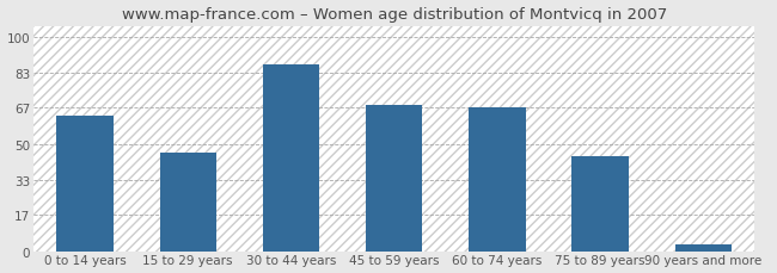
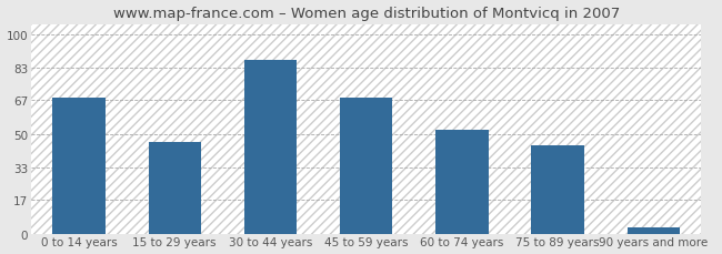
0 to 14 years: 63 -> 68
60 to 74 years: 67 -> 52
